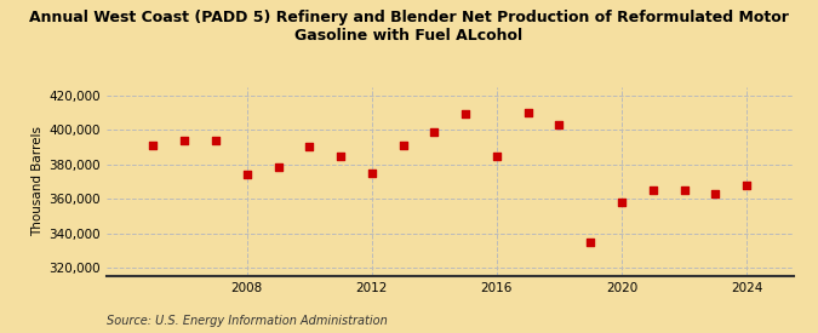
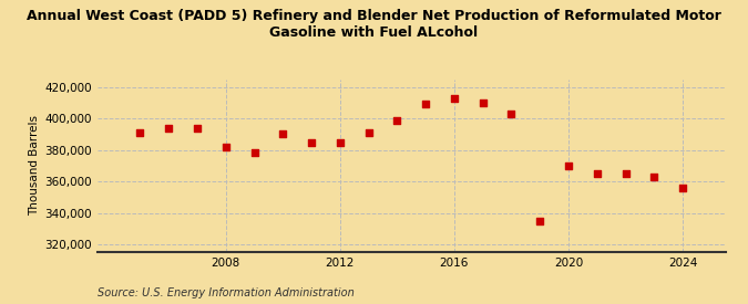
2008: 374,000 -> 382,000
2012: 375,000 -> 385,000
2016: 385,000 -> 413,000
2020: 358,000 -> 370,000
2024: 368,000 -> 356,000
